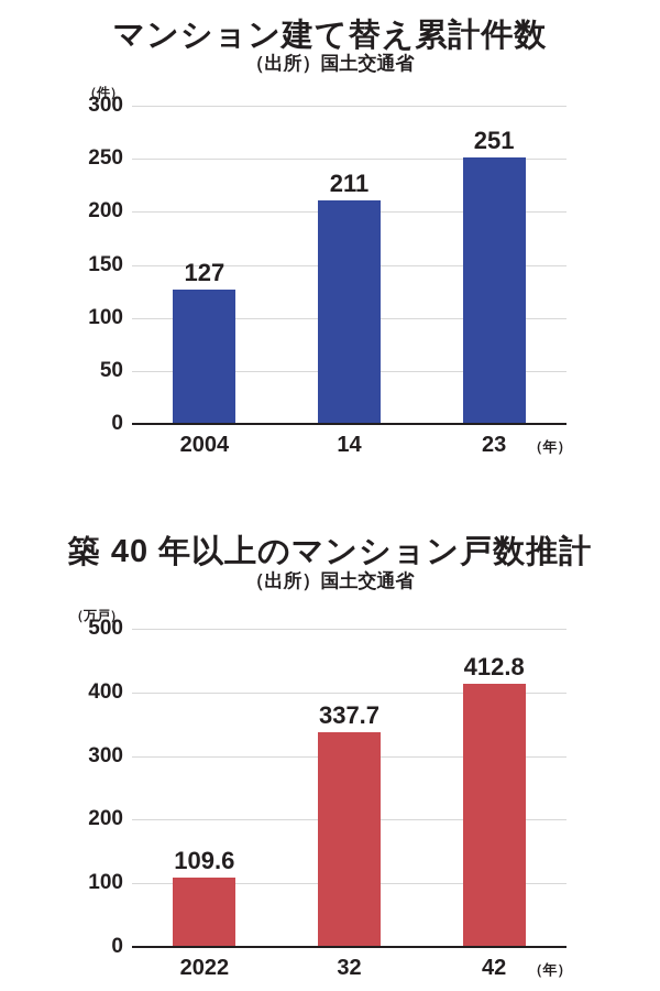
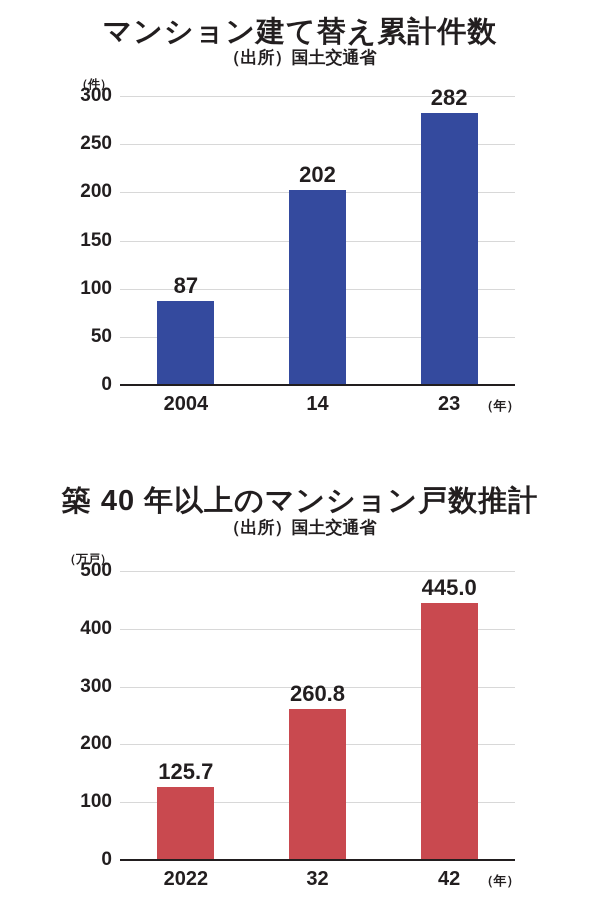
マンション建て替え累計件数/2004: 127 -> 87
マンション建て替え累計件数/14: 211 -> 202
マンション建て替え累計件数/23: 251 -> 282
築 40 年以上のマンション戸数推計/2022: 109.6 -> 125.7
築 40 年以上のマンション戸数推計/32: 337.7 -> 260.8
築 40 年以上のマンション戸数推計/42: 412.8 -> 445.0
